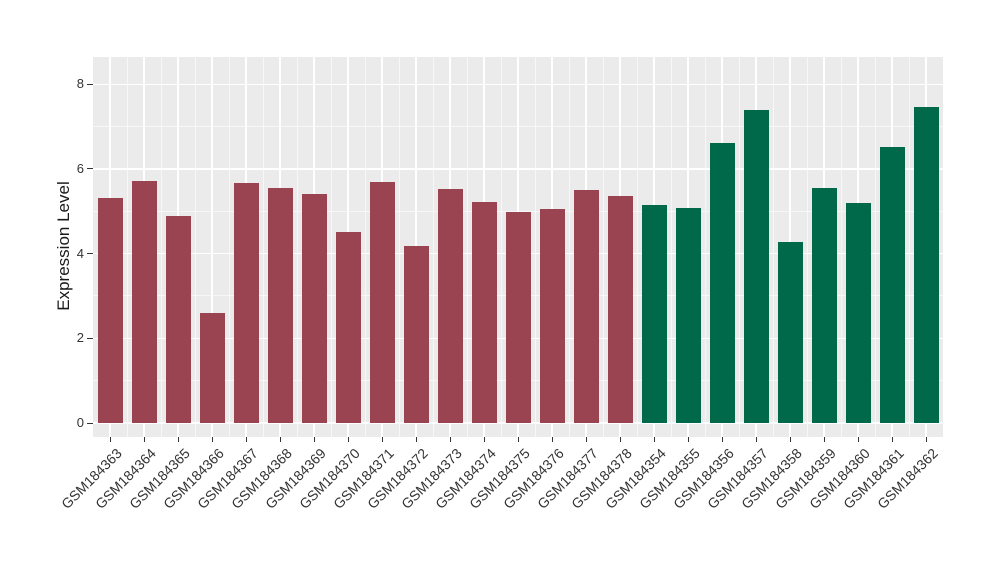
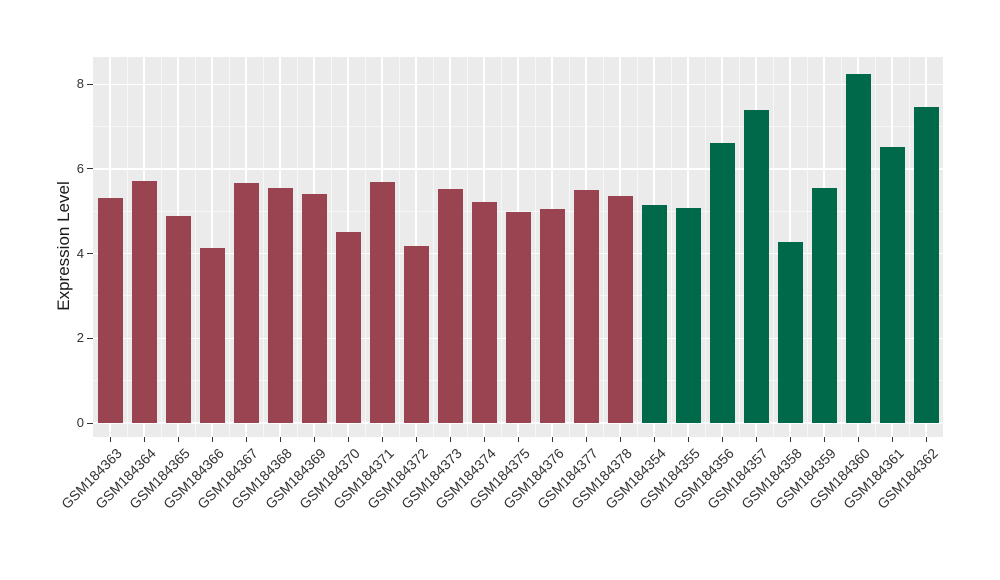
GSM184366: 2.6 -> 4.1
GSM184360: 5.2 -> 8.2
